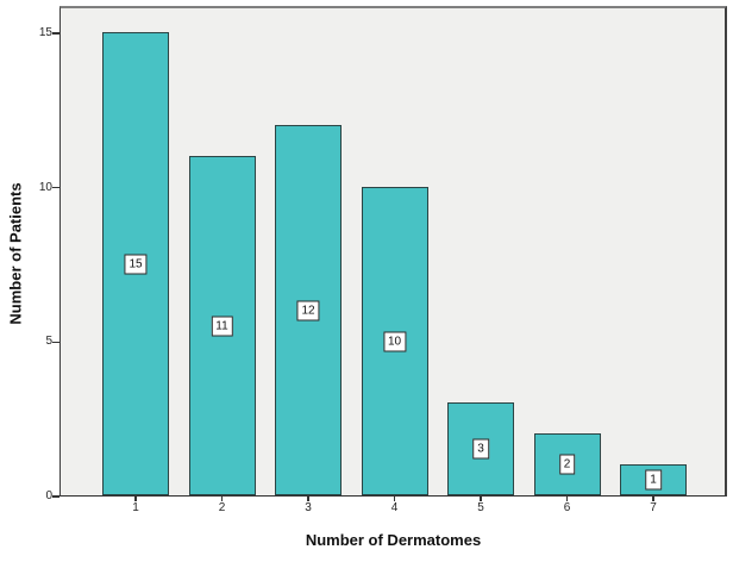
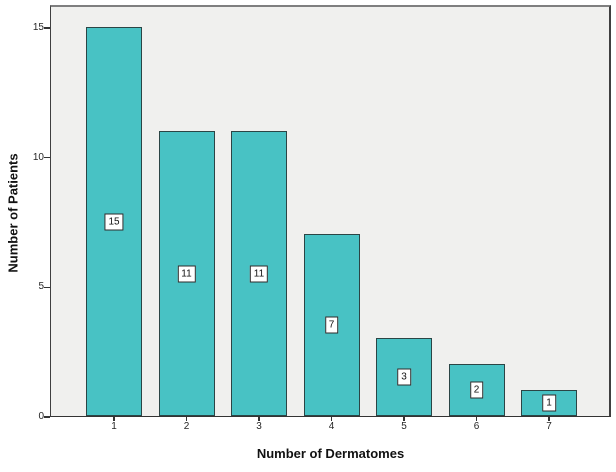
3: 12 -> 11
4: 10 -> 7
